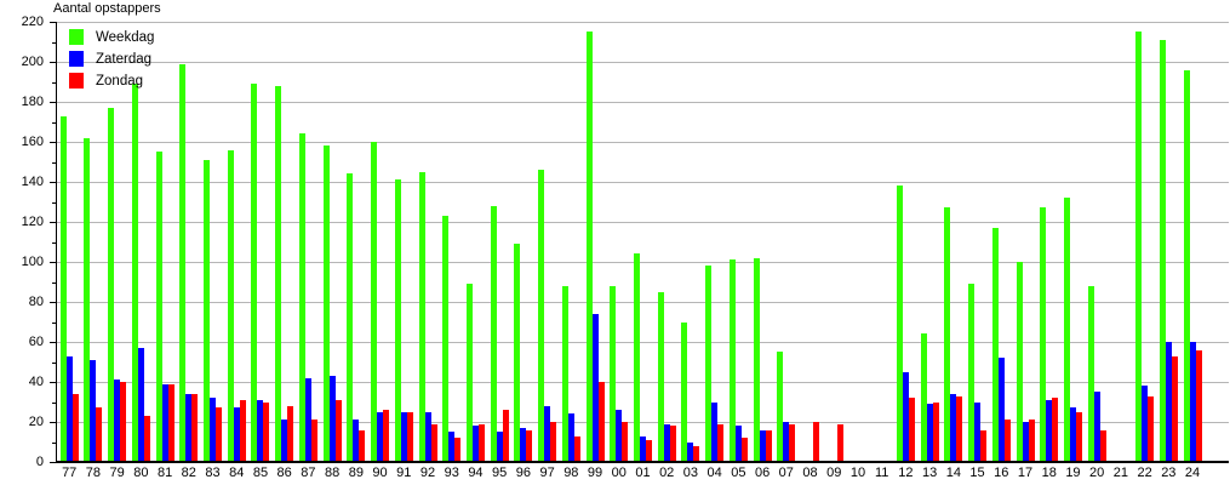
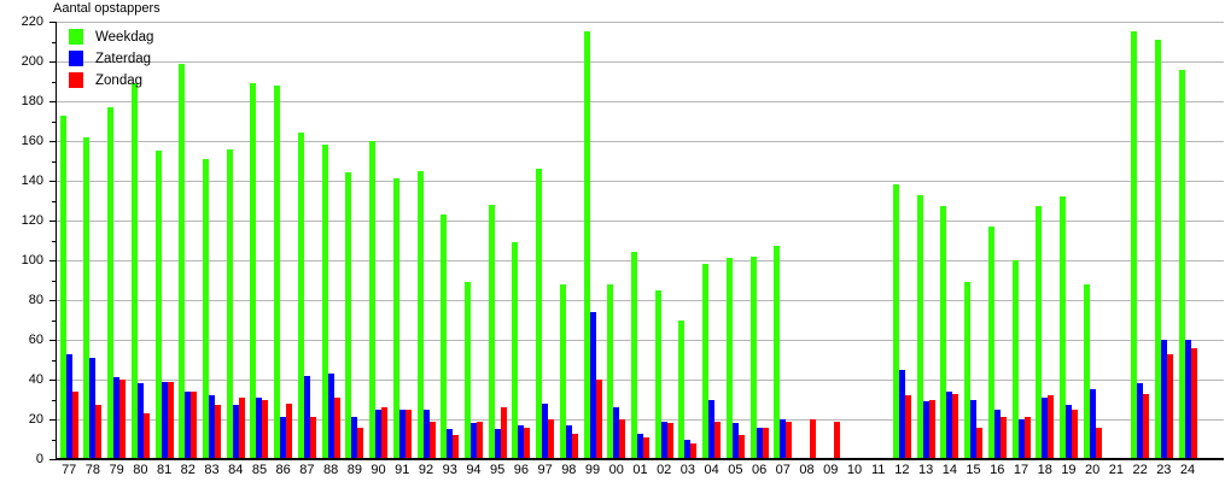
Zaterdag/80: 57 -> 38
Zaterdag/98: 24 -> 17
Weekdag/07: 55 -> 107
Weekdag/13: 64 -> 133
Zaterdag/16: 52 -> 25
